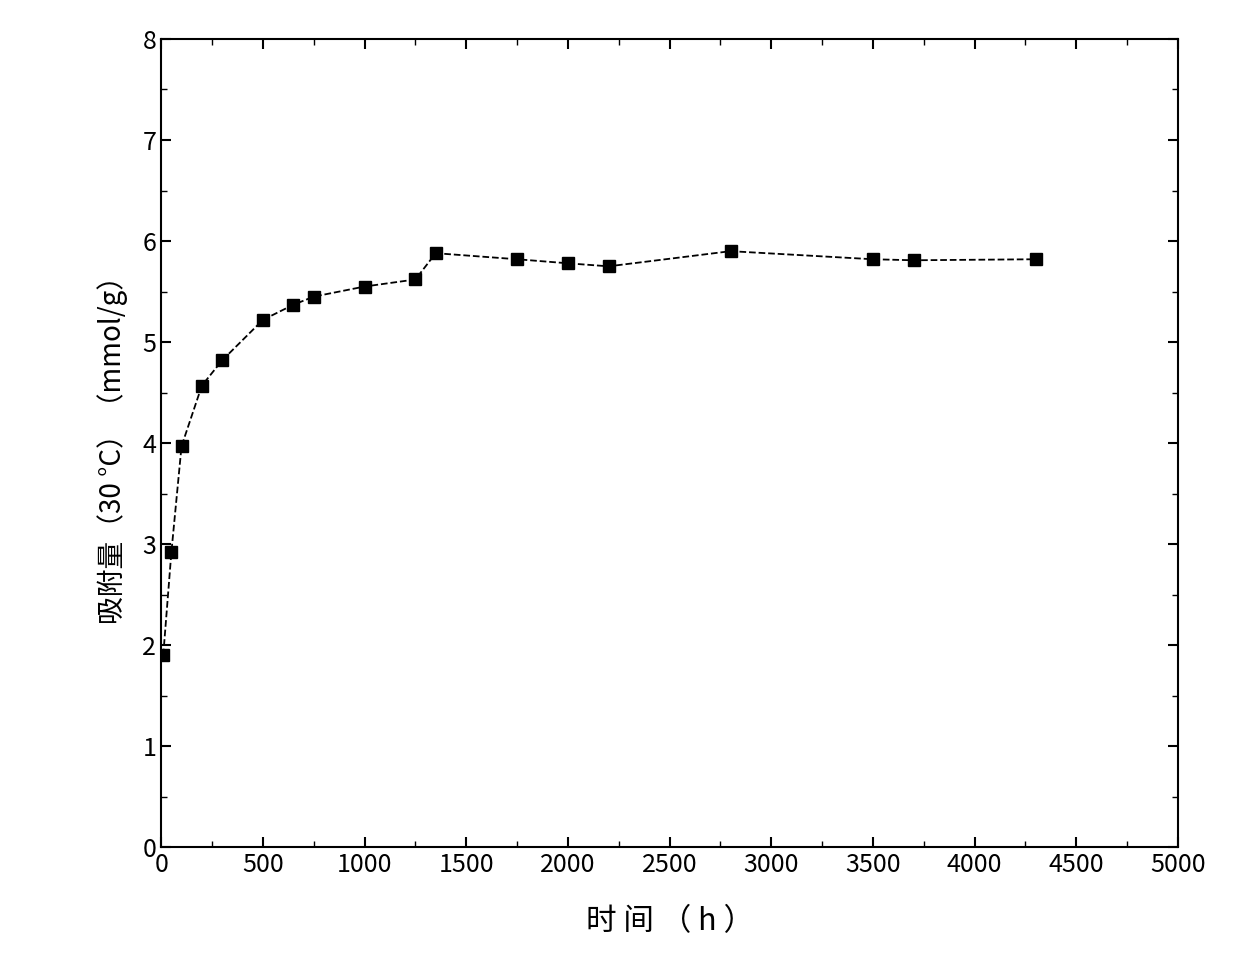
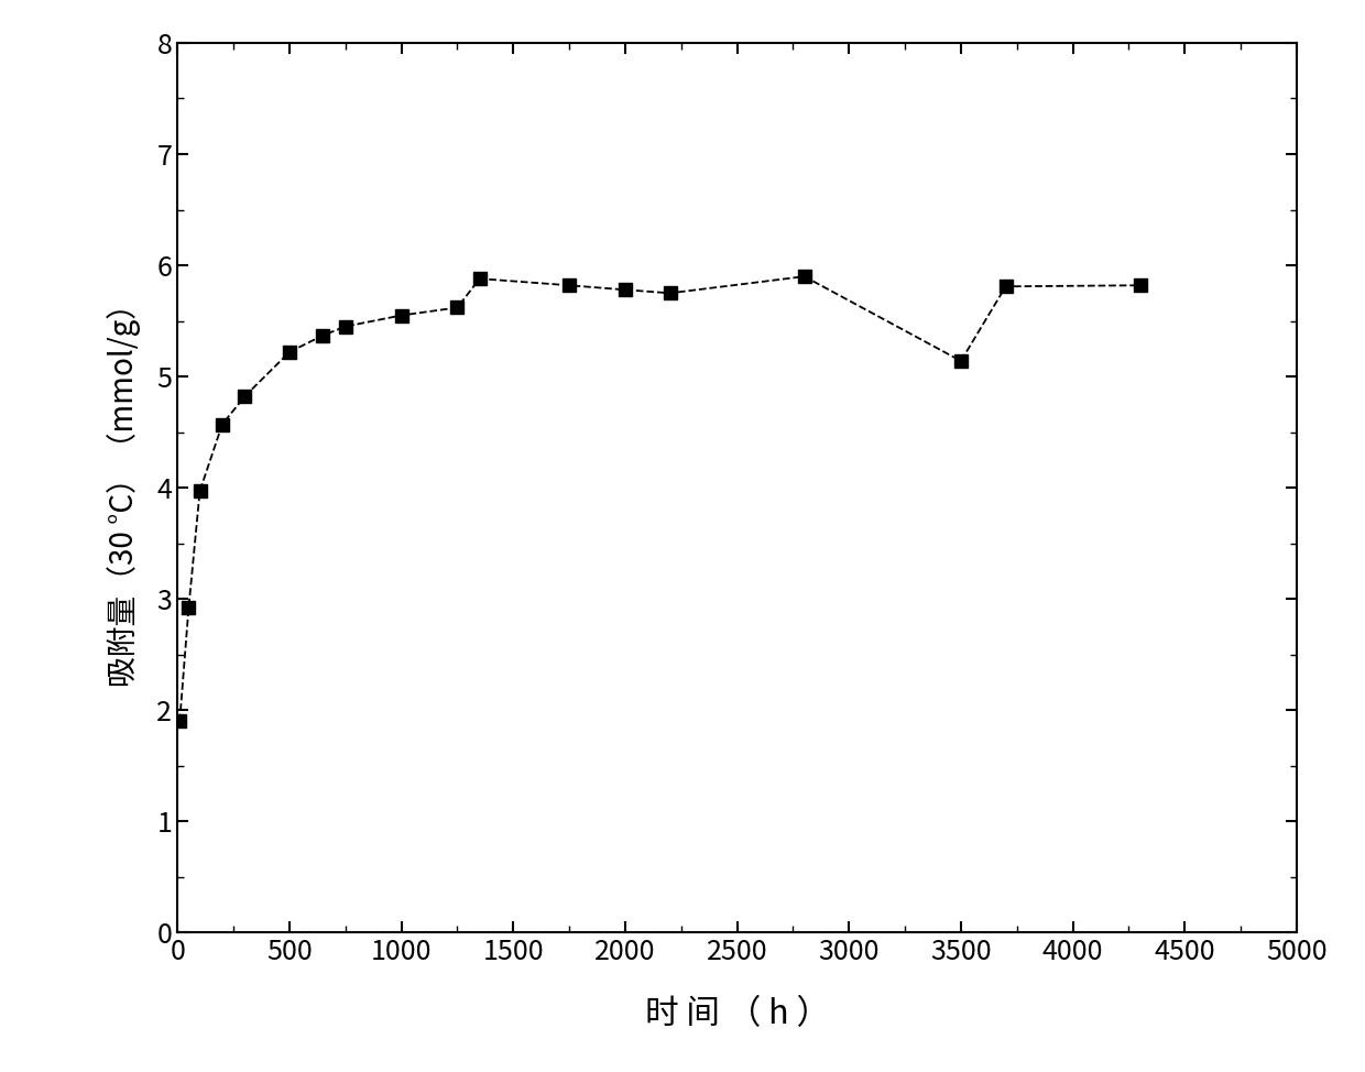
3500: 5.82 -> 5.14
